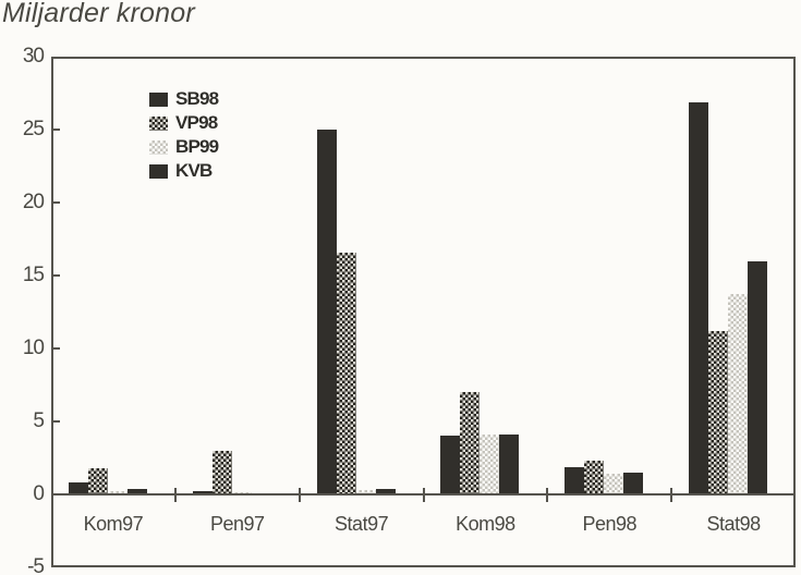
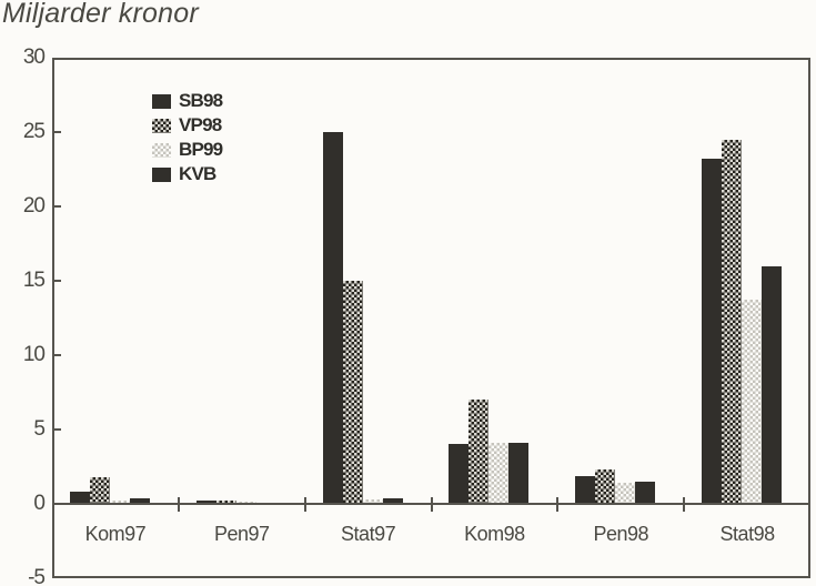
VP98/Pen97: 3.0 -> 0.2
VP98/Stat97: 16.6 -> 15.0
SB98/Stat98: 26.9 -> 23.2
VP98/Stat98: 11.2 -> 24.5
